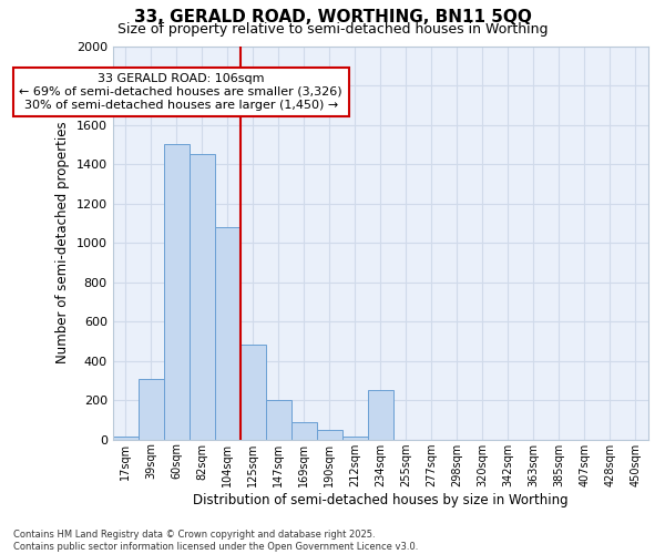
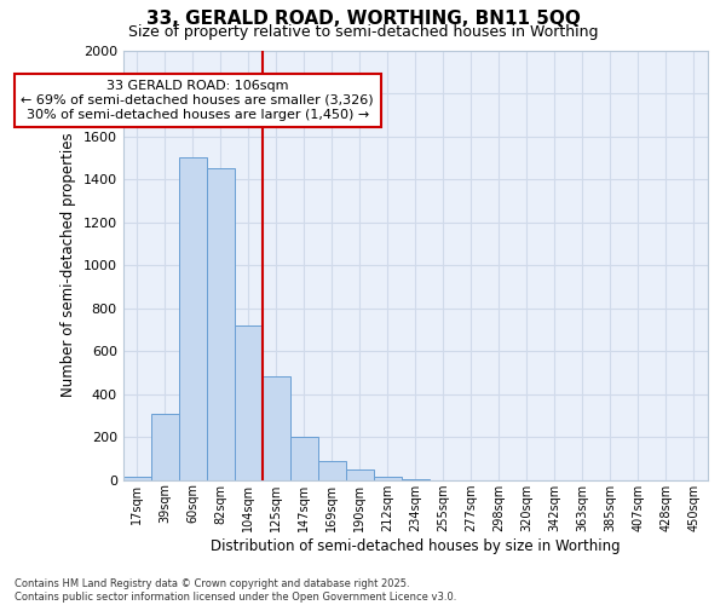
104sqm: 1080 -> 720
234sqm: 250 -> 0
